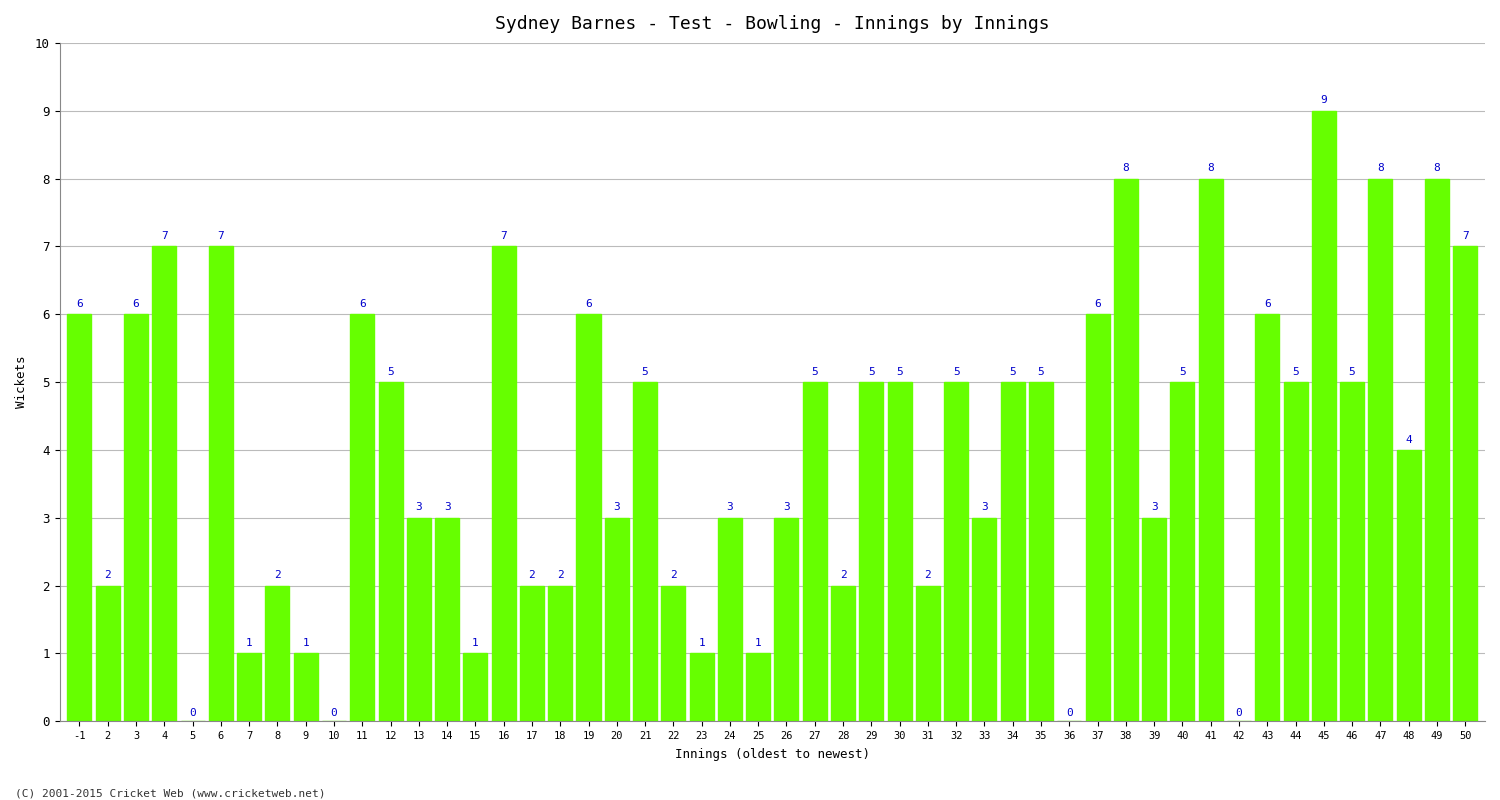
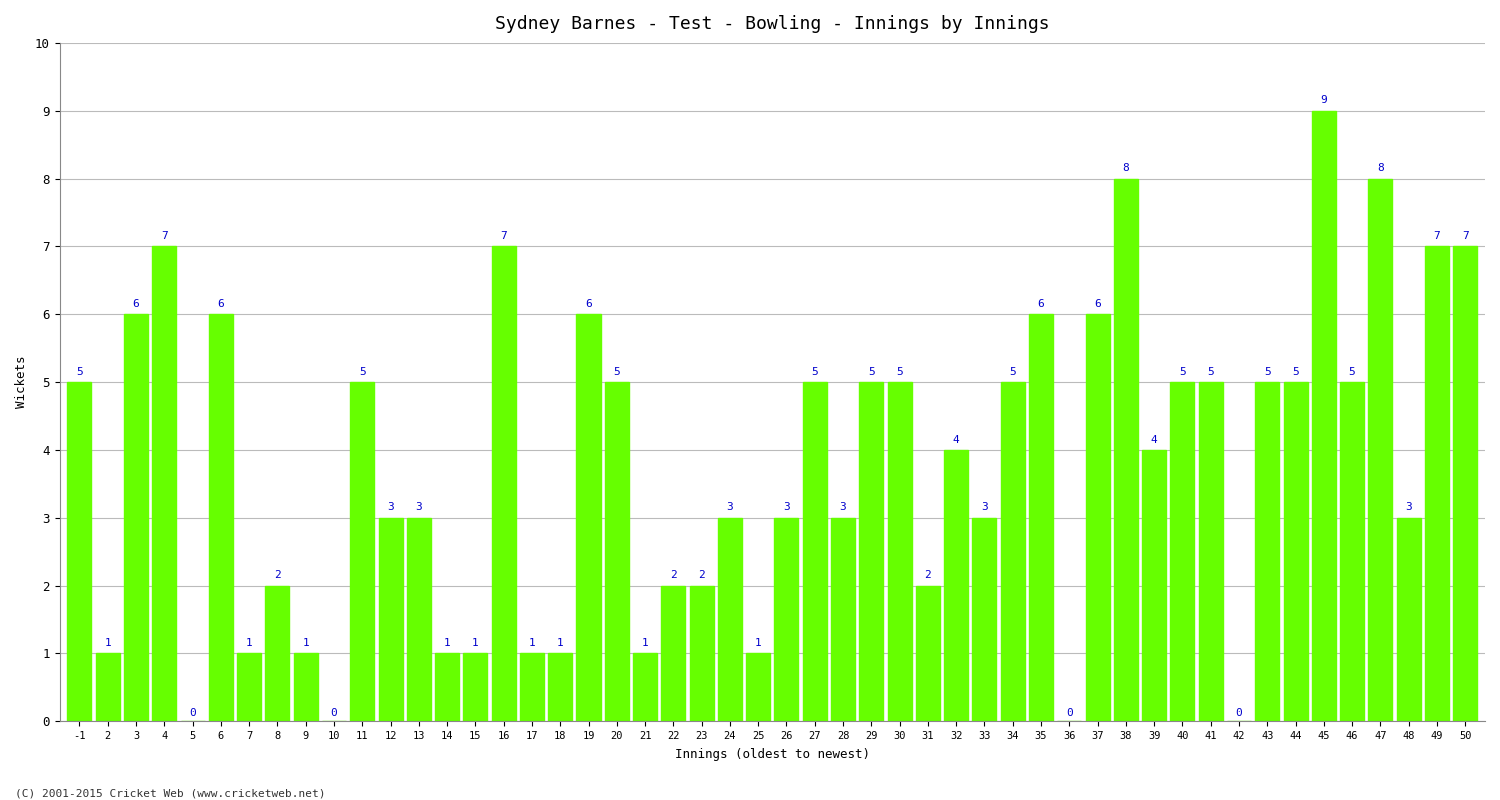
-1: 6 -> 5
2: 2 -> 1
6: 7 -> 6
11: 6 -> 5
12: 5 -> 3
14: 3 -> 1
17: 2 -> 1
18: 2 -> 1
20: 3 -> 5
21: 5 -> 1
23: 1 -> 2
28: 2 -> 3
32: 5 -> 4
35: 5 -> 6
39: 3 -> 4
41: 8 -> 5
43: 6 -> 5
48: 4 -> 3
49: 8 -> 7
